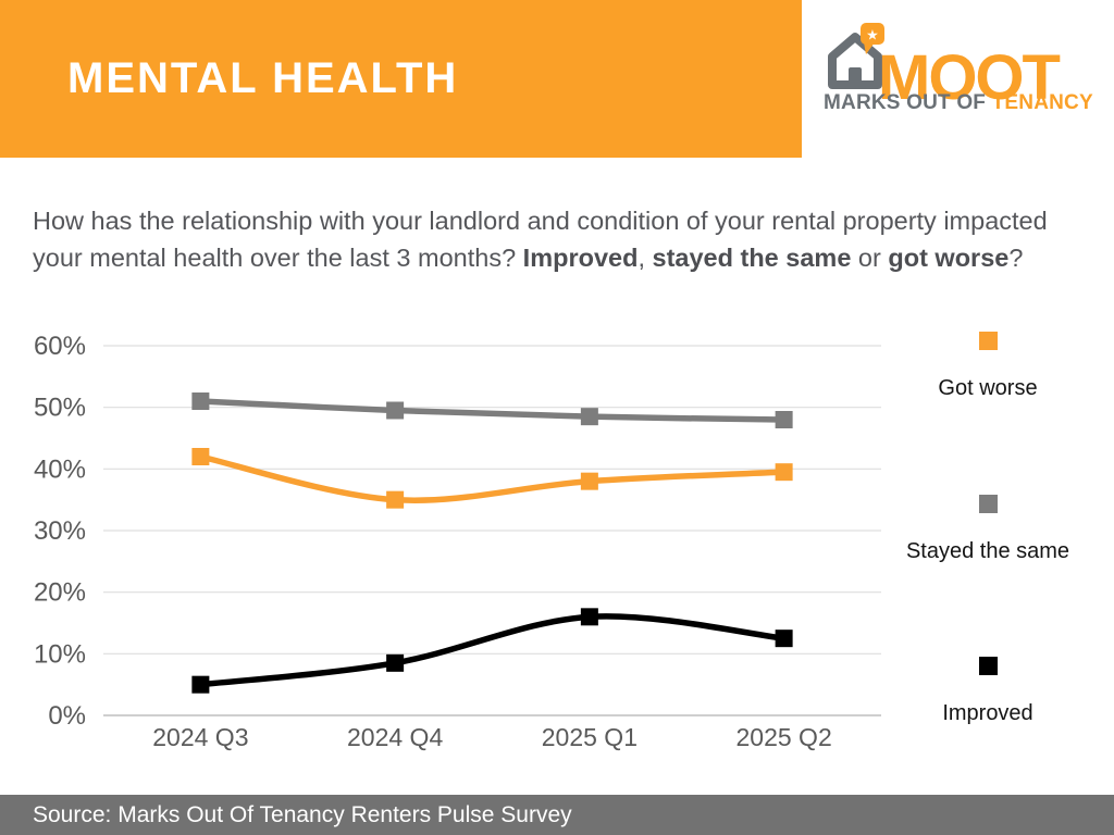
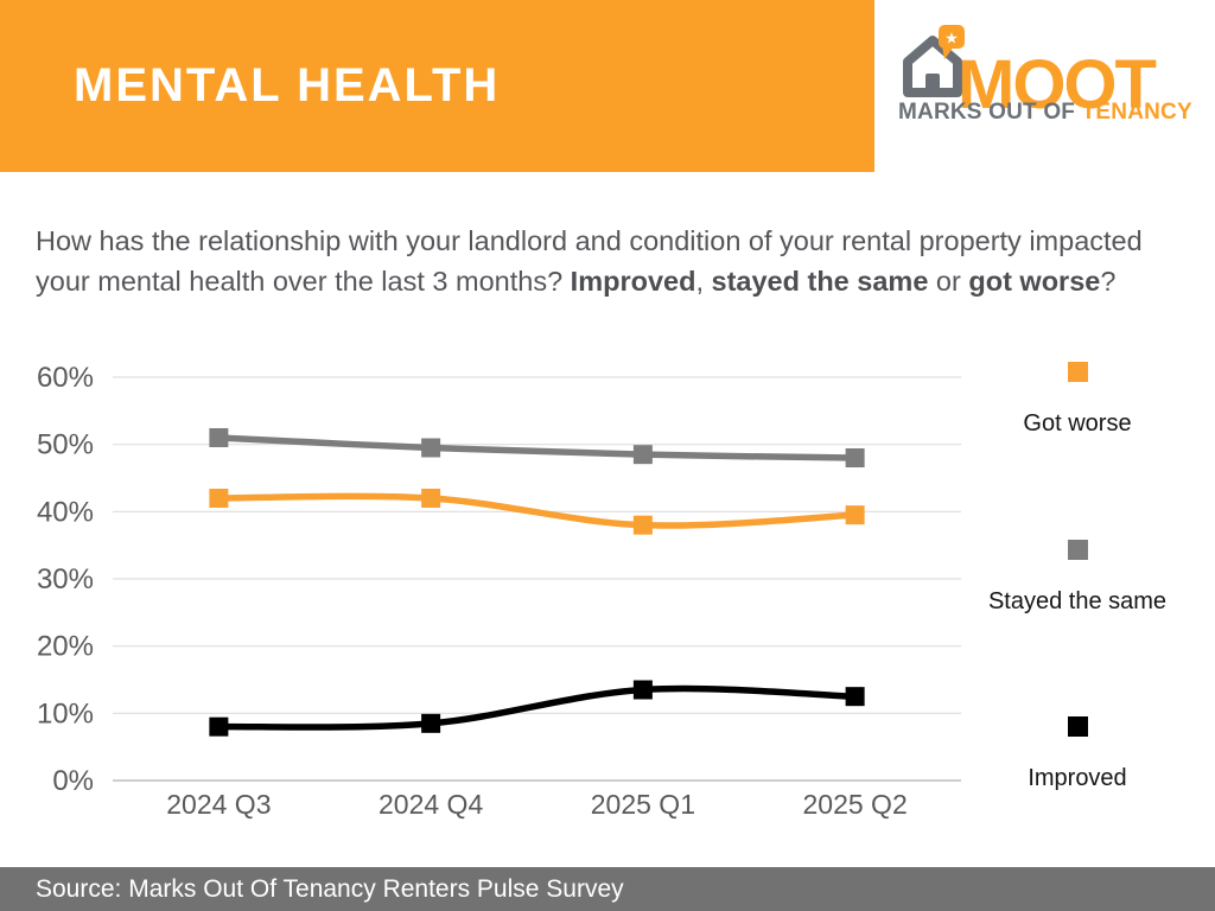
Improved/2024 Q3: 5% -> 8%
Got worse/2024 Q4: 35% -> 42%
Improved/2025 Q1: 16% -> 14%
